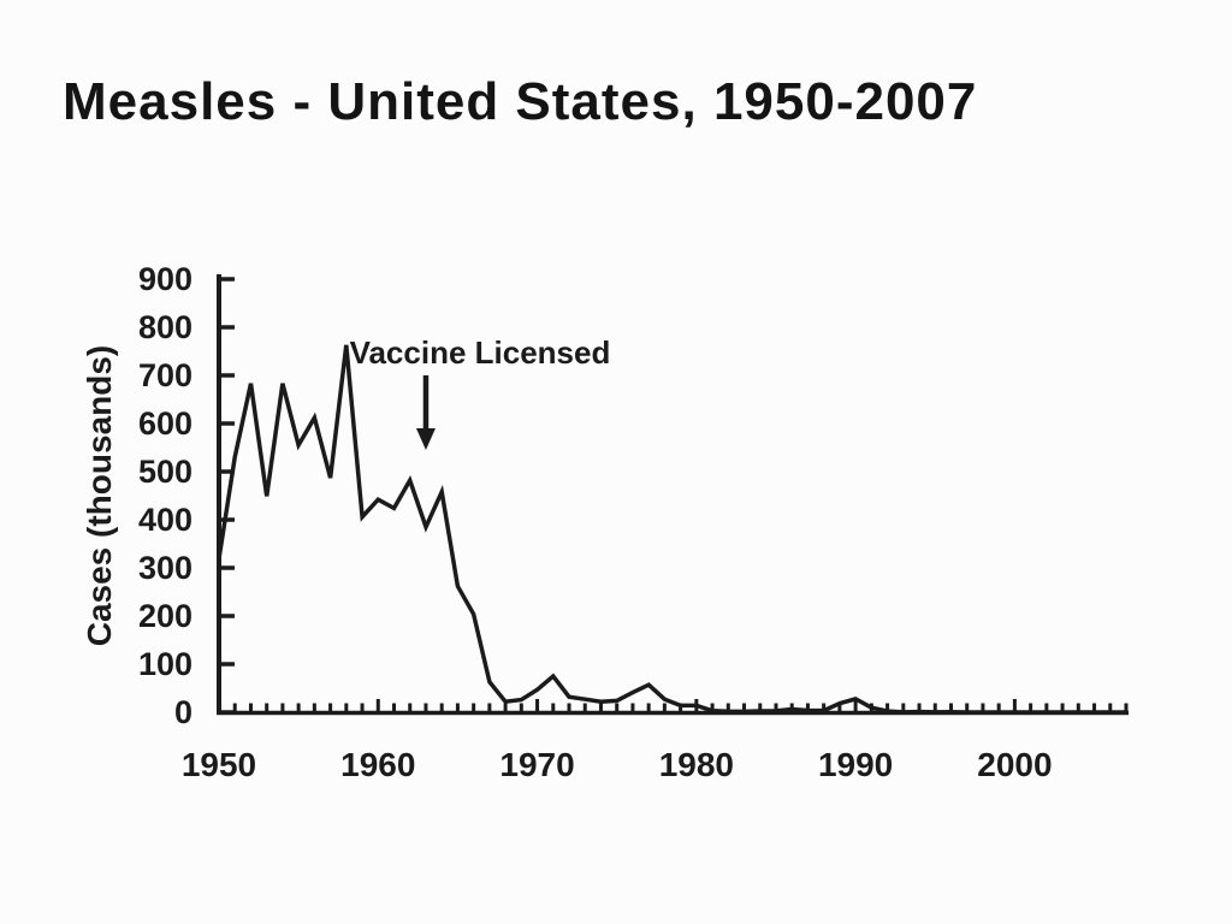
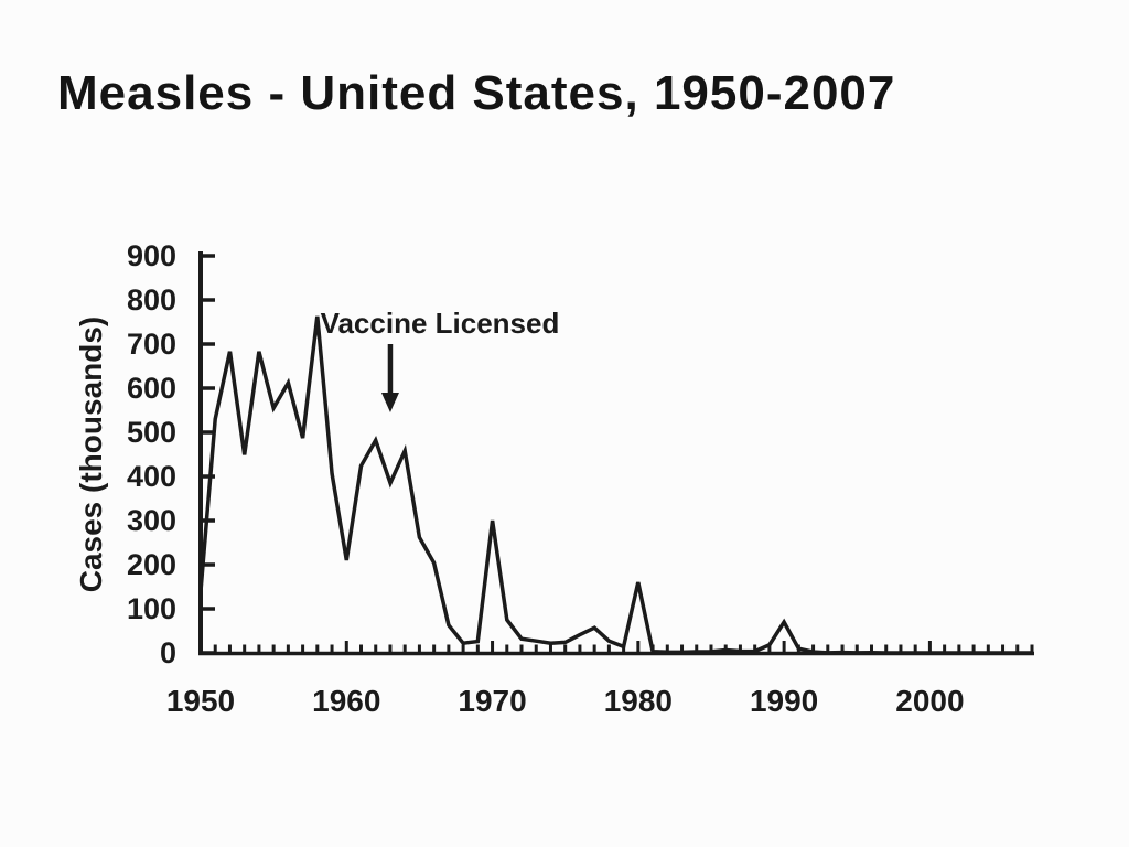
1950: 320 -> 140
1960: 440 -> 210
1970: 50 -> 300
1980: 10 -> 160
1990: 30 -> 70
